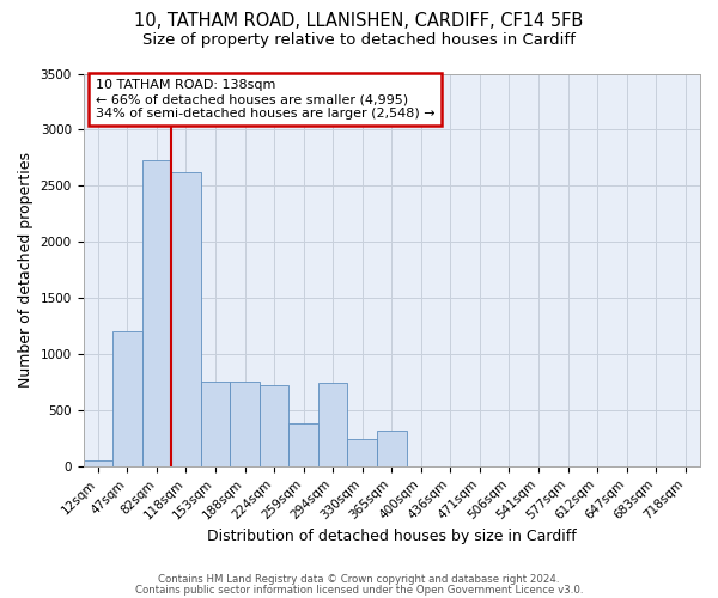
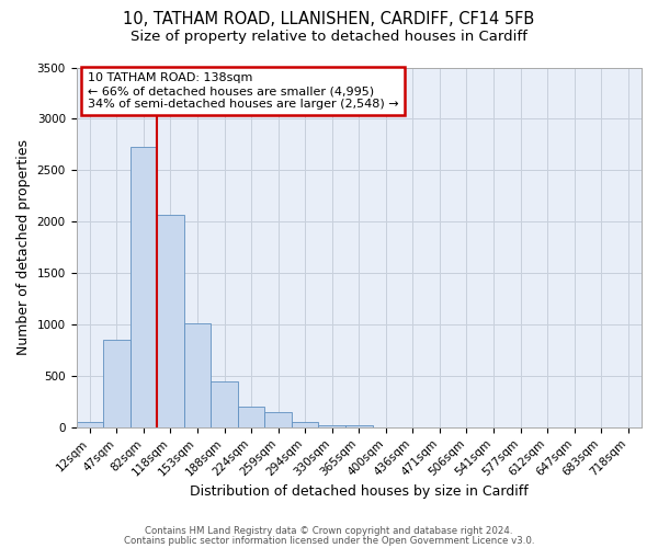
47sqm: 1200 -> 850
118sqm: 2620 -> 2070
153sqm: 760 -> 1010
188sqm: 760 -> 450
224sqm: 720 -> 200
259sqm: 380 -> 140
294sqm: 740 -> 60
330sqm: 240 -> 20
365sqm: 320 -> 20
